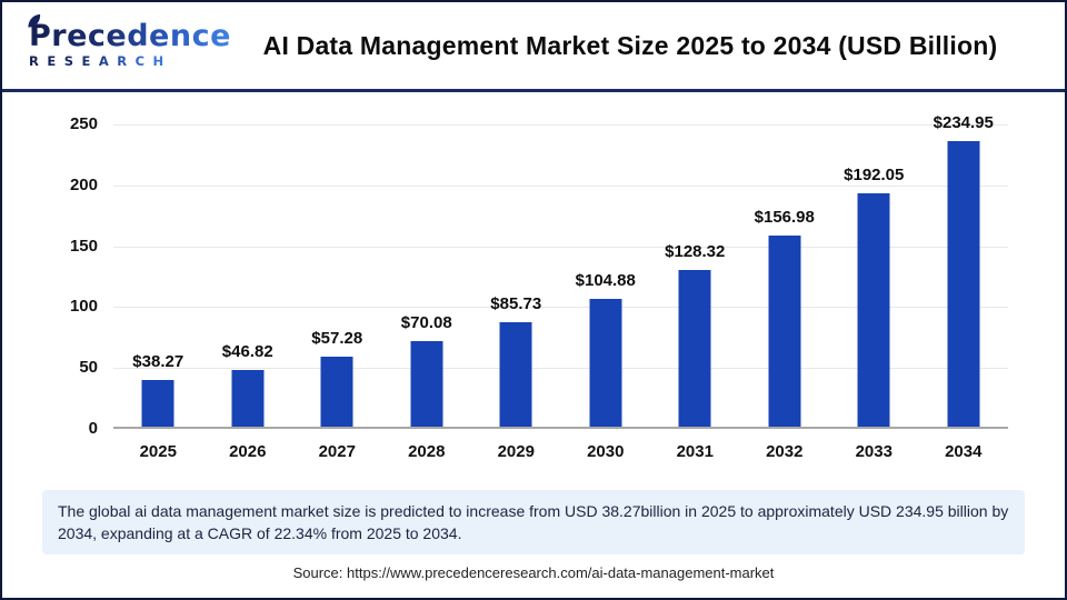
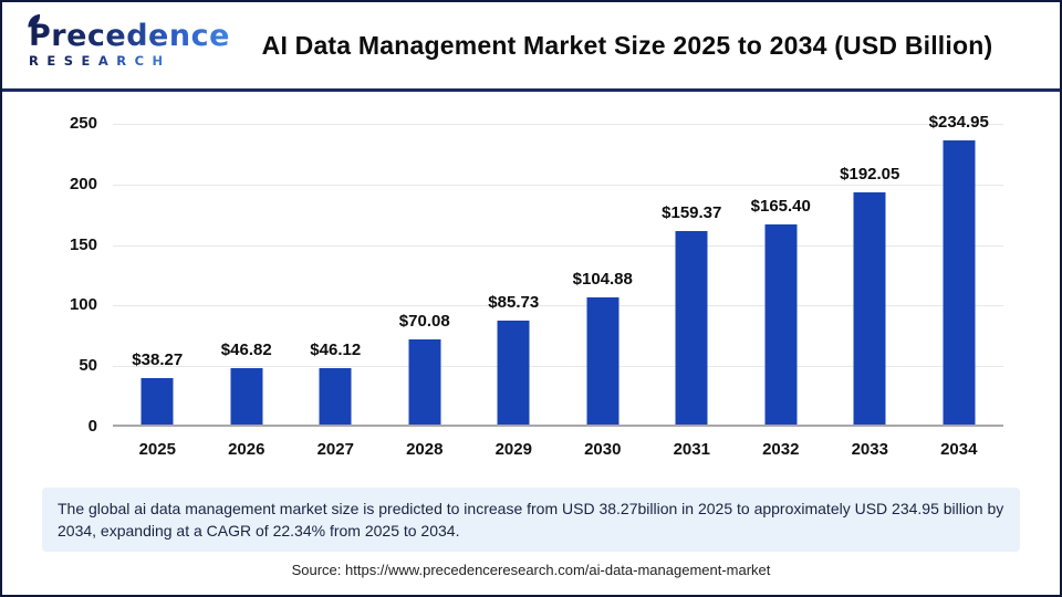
2027: $57.28 -> $46.12
2031: $128.32 -> $159.37
2032: $156.98 -> $165.40
